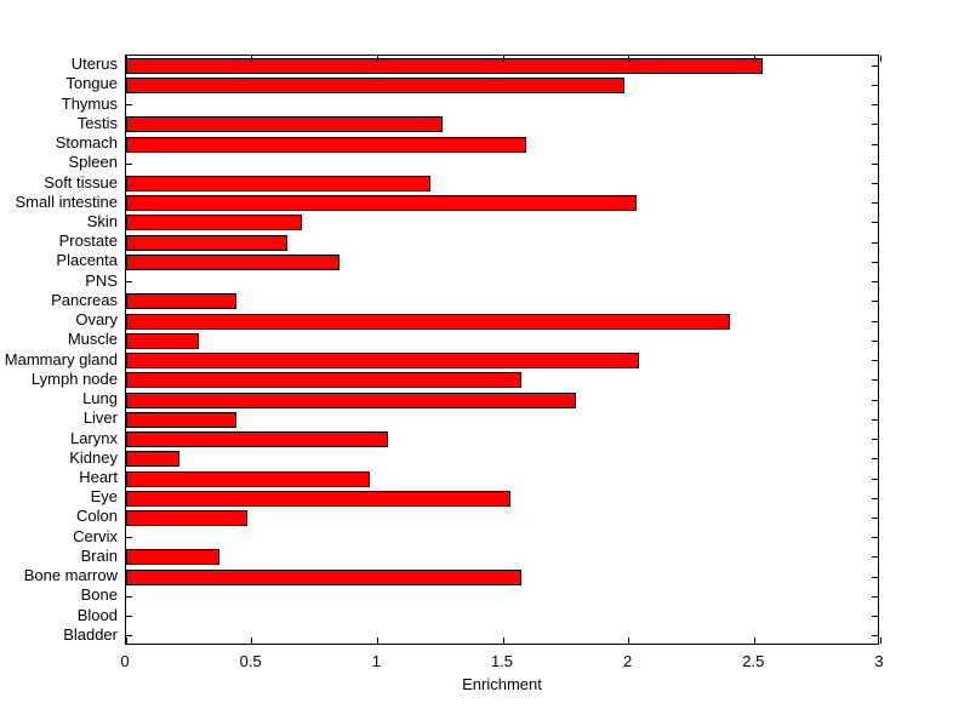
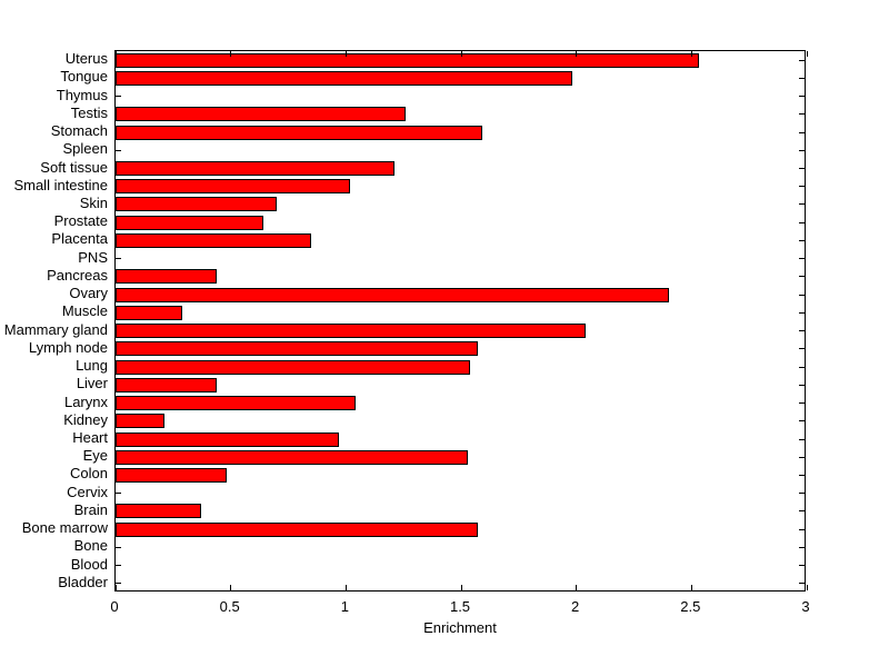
Small intestine: 2.03 -> 1.02
Lung: 1.79 -> 1.54
